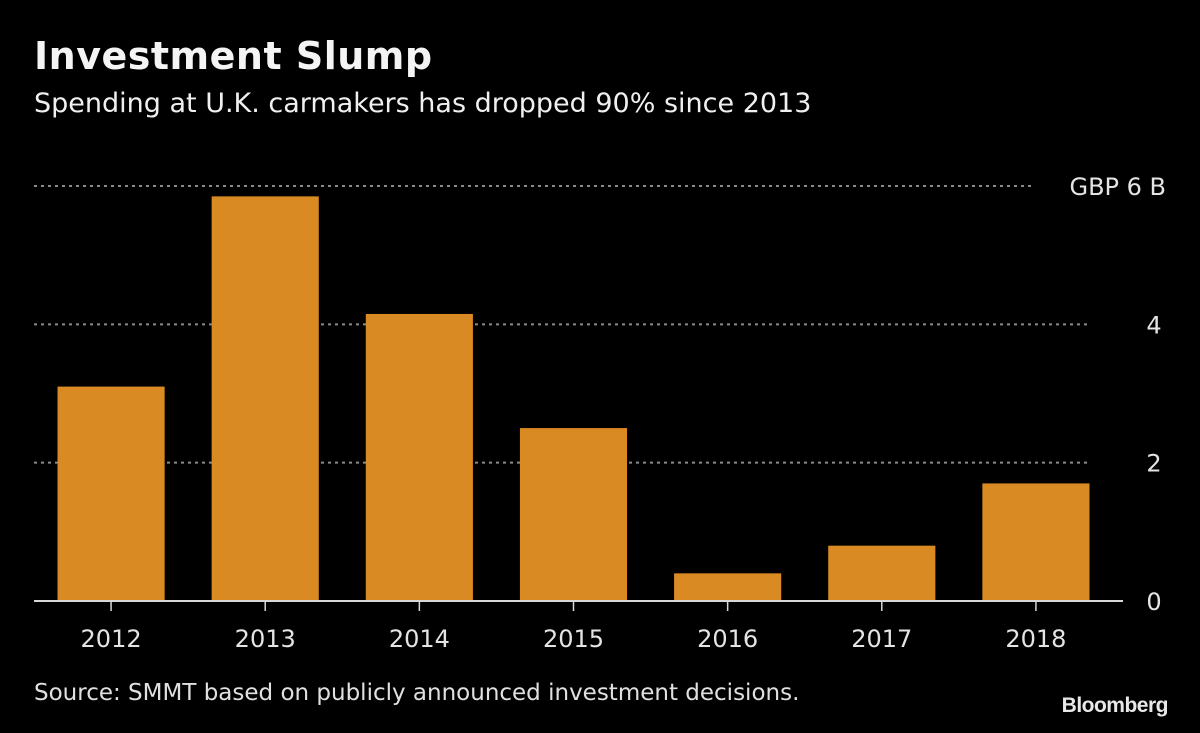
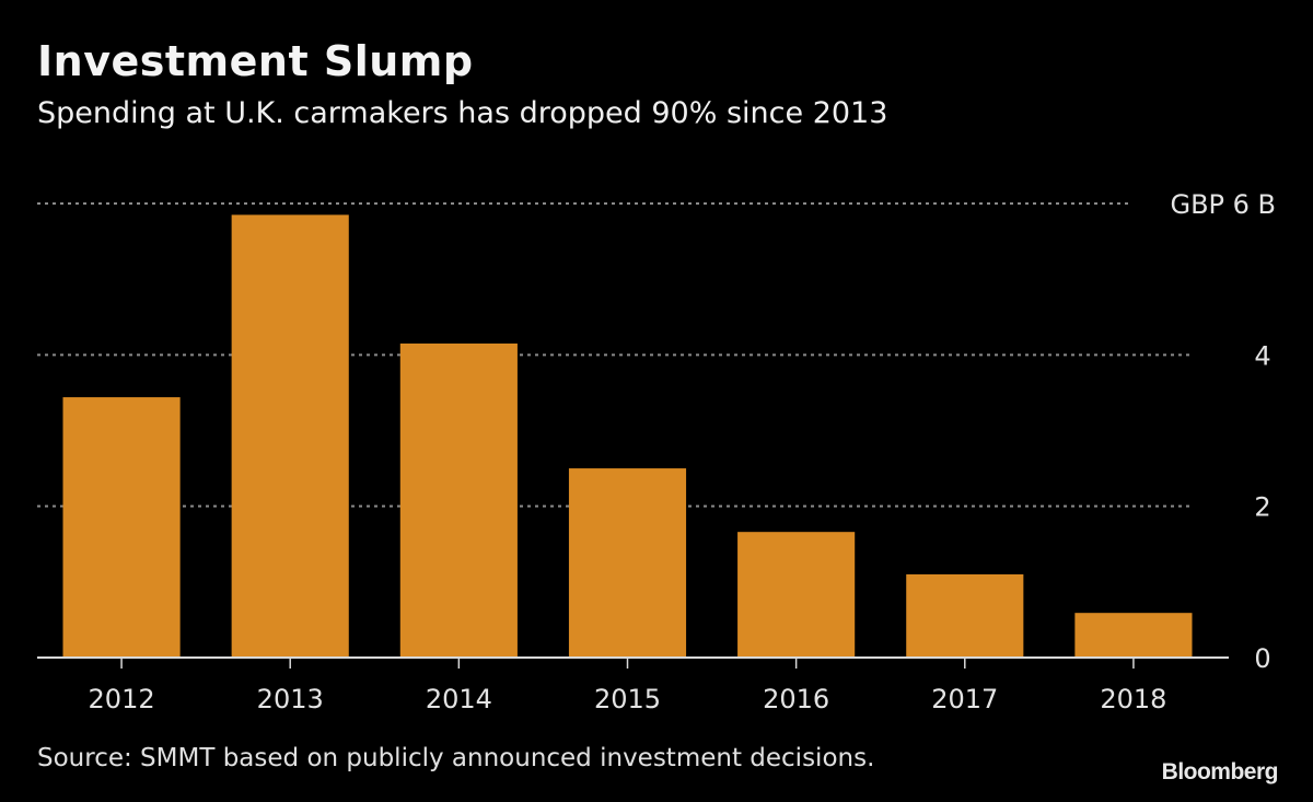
2012: 3.1 -> 3.4
2016: 0.4 -> 1.7
2017: 0.8 -> 1.1
2018: 1.7 -> 0.6
